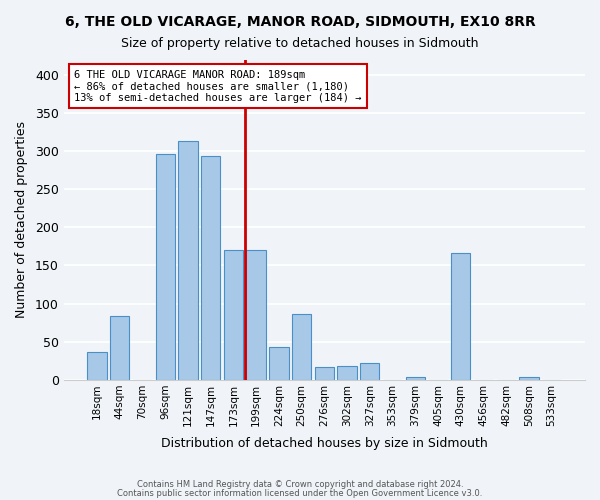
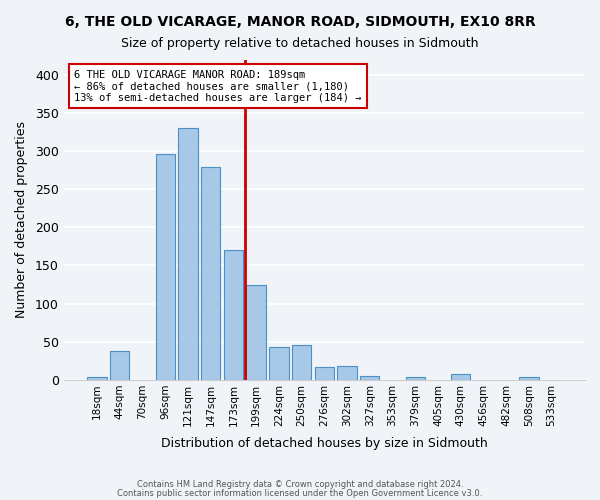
18sqm: 36 -> 3
44sqm: 84 -> 37
121sqm: 314 -> 330
147sqm: 294 -> 280
199sqm: 170 -> 124
250sqm: 86 -> 46
327sqm: 22 -> 5
430sqm: 166 -> 7
